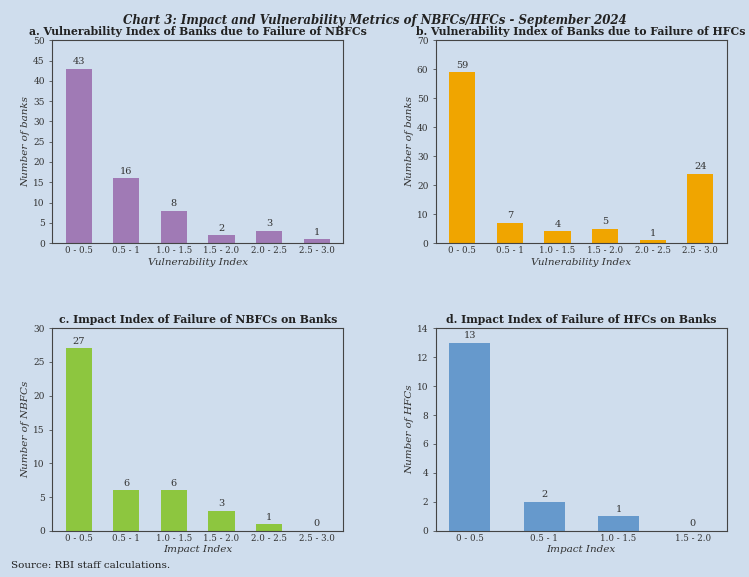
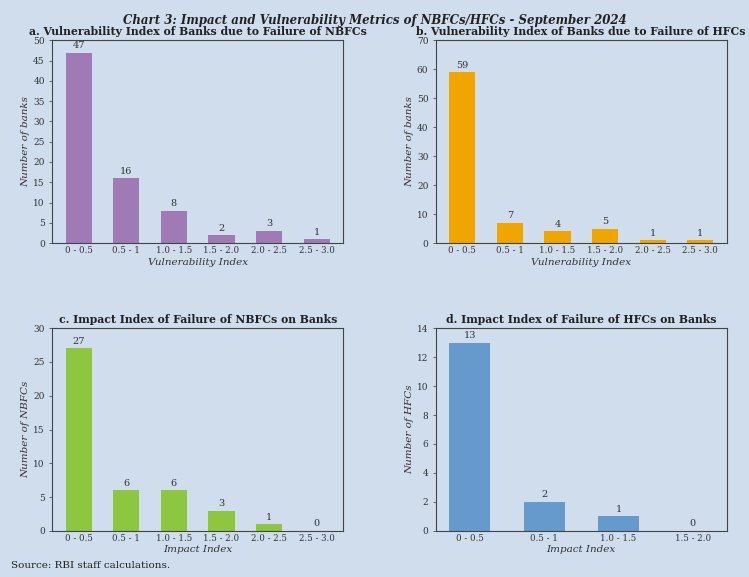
a. Vulnerability Index of Banks due to Failure of NBFCs/0 - 0.5: 43 -> 47
b. Vulnerability Index of Banks due to Failure of HFCs/2.5 - 3.0: 24 -> 1
